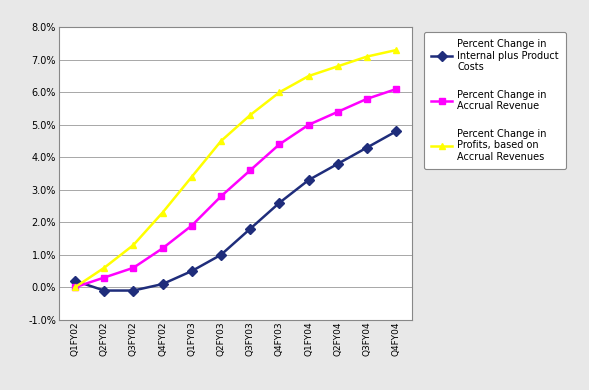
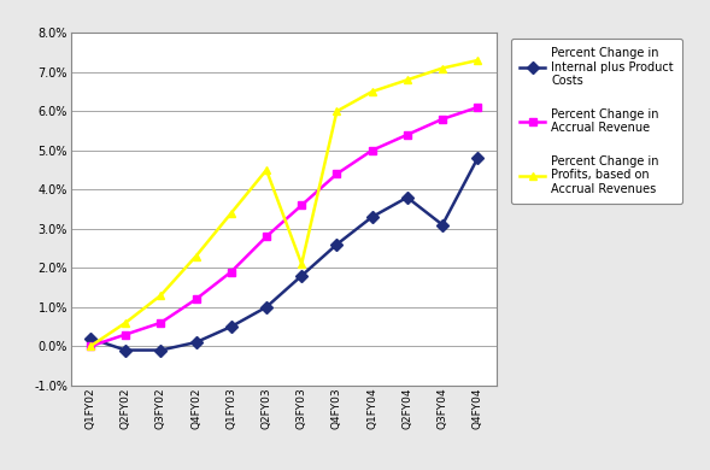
Percent Change in Profits, based on Accrual Revenues/Q3FY03: 5.3% -> 2.1%
Percent Change in Internal plus Product Costs/Q3FY04: 4.3% -> 3.1%
